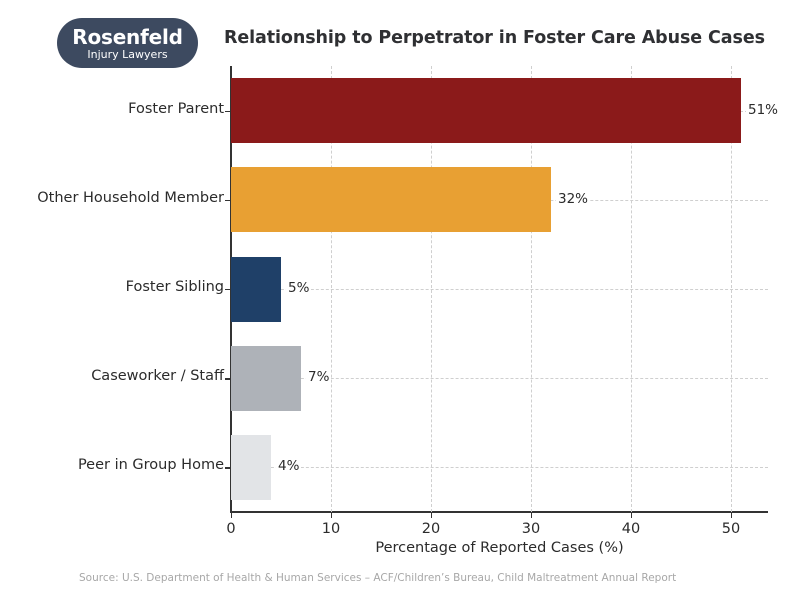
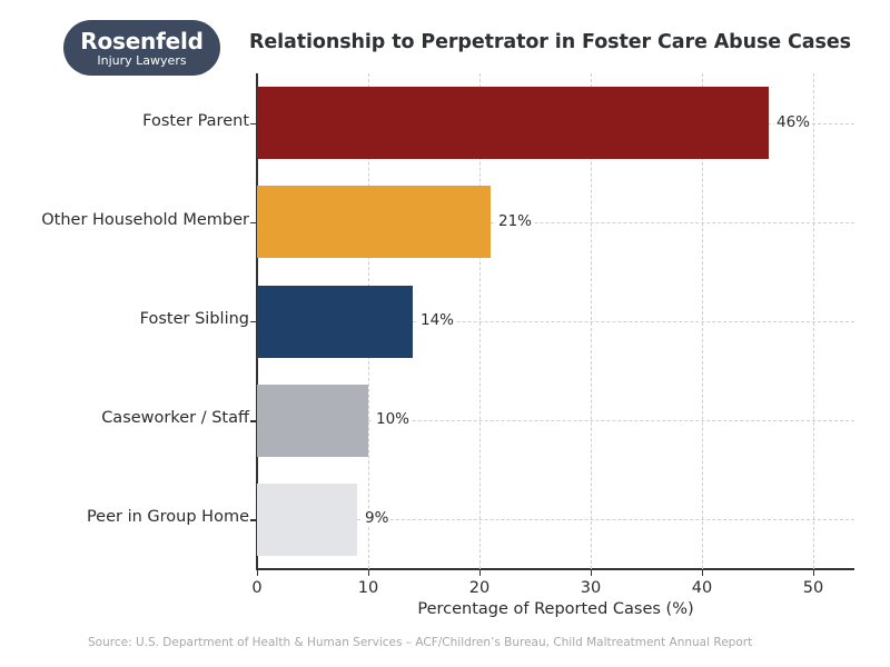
Foster Parent: 51% -> 46%
Other Household Member: 32% -> 21%
Foster Sibling: 5% -> 14%
Caseworker / Staff: 7% -> 10%
Peer in Group Home: 4% -> 9%
